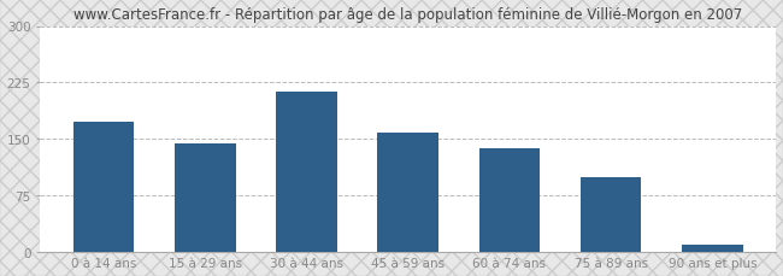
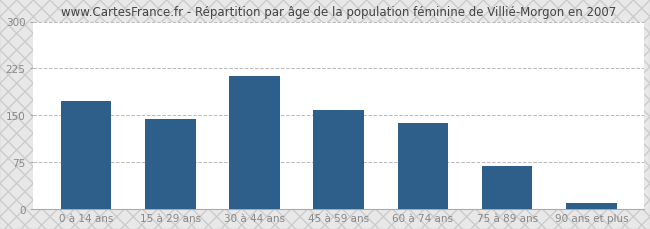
75 à 89 ans: 98 -> 68
